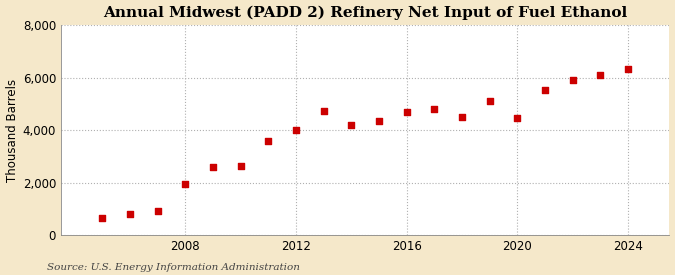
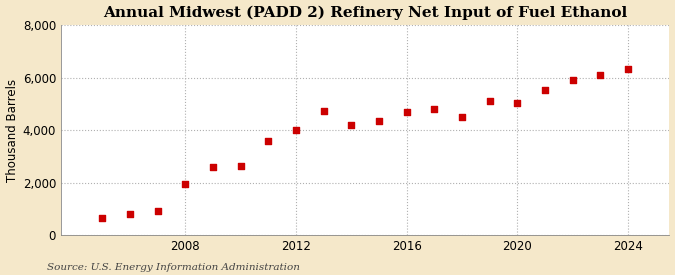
2020: 4,450 -> 5,050
